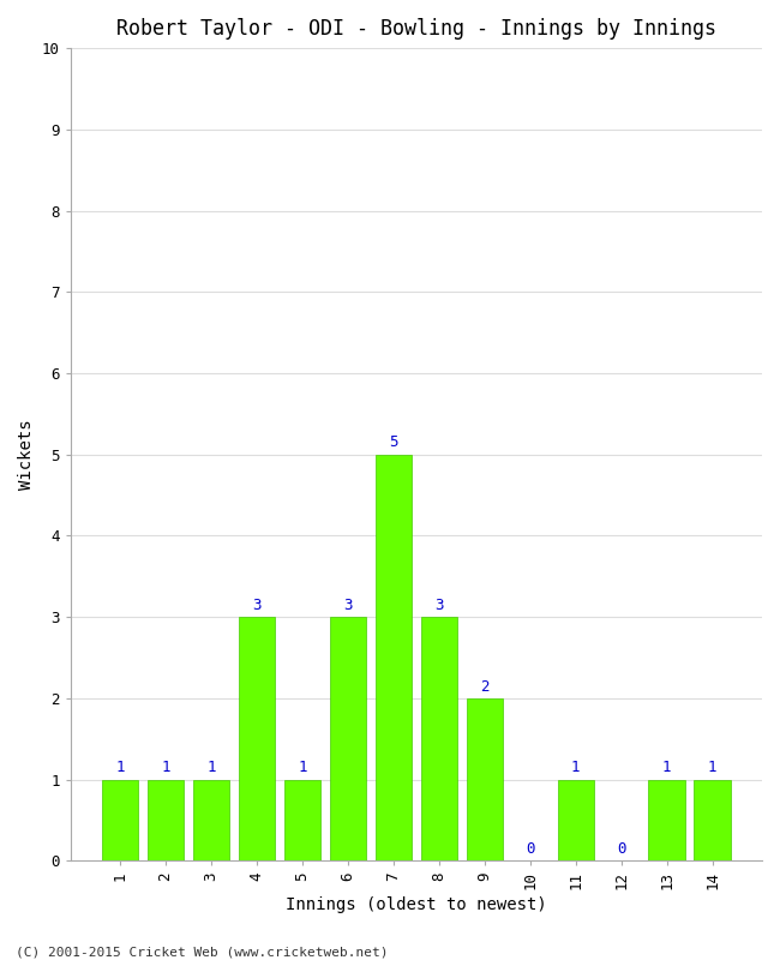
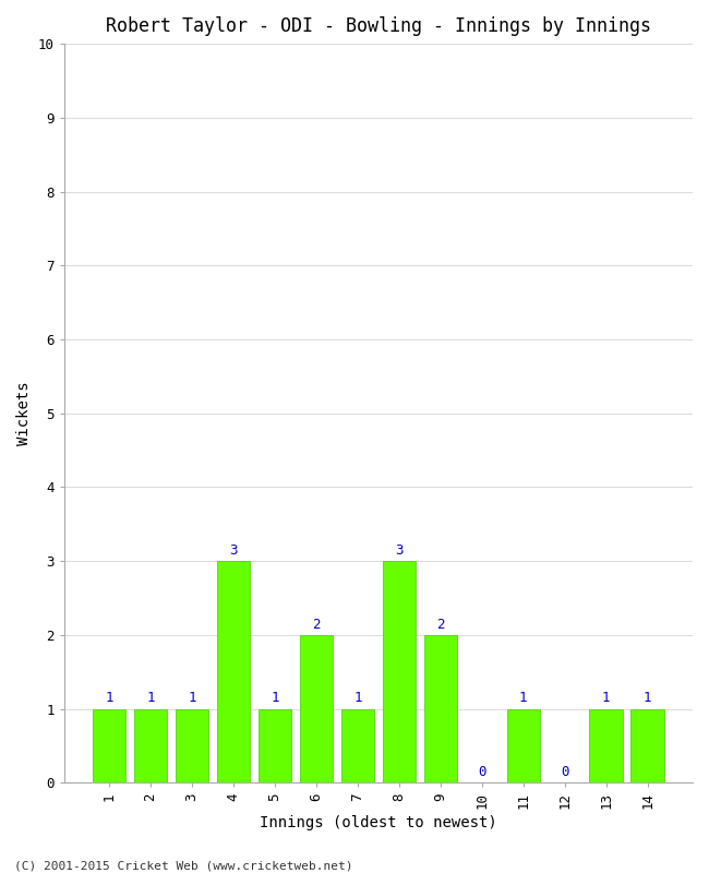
6: 3 -> 2
7: 5 -> 1
